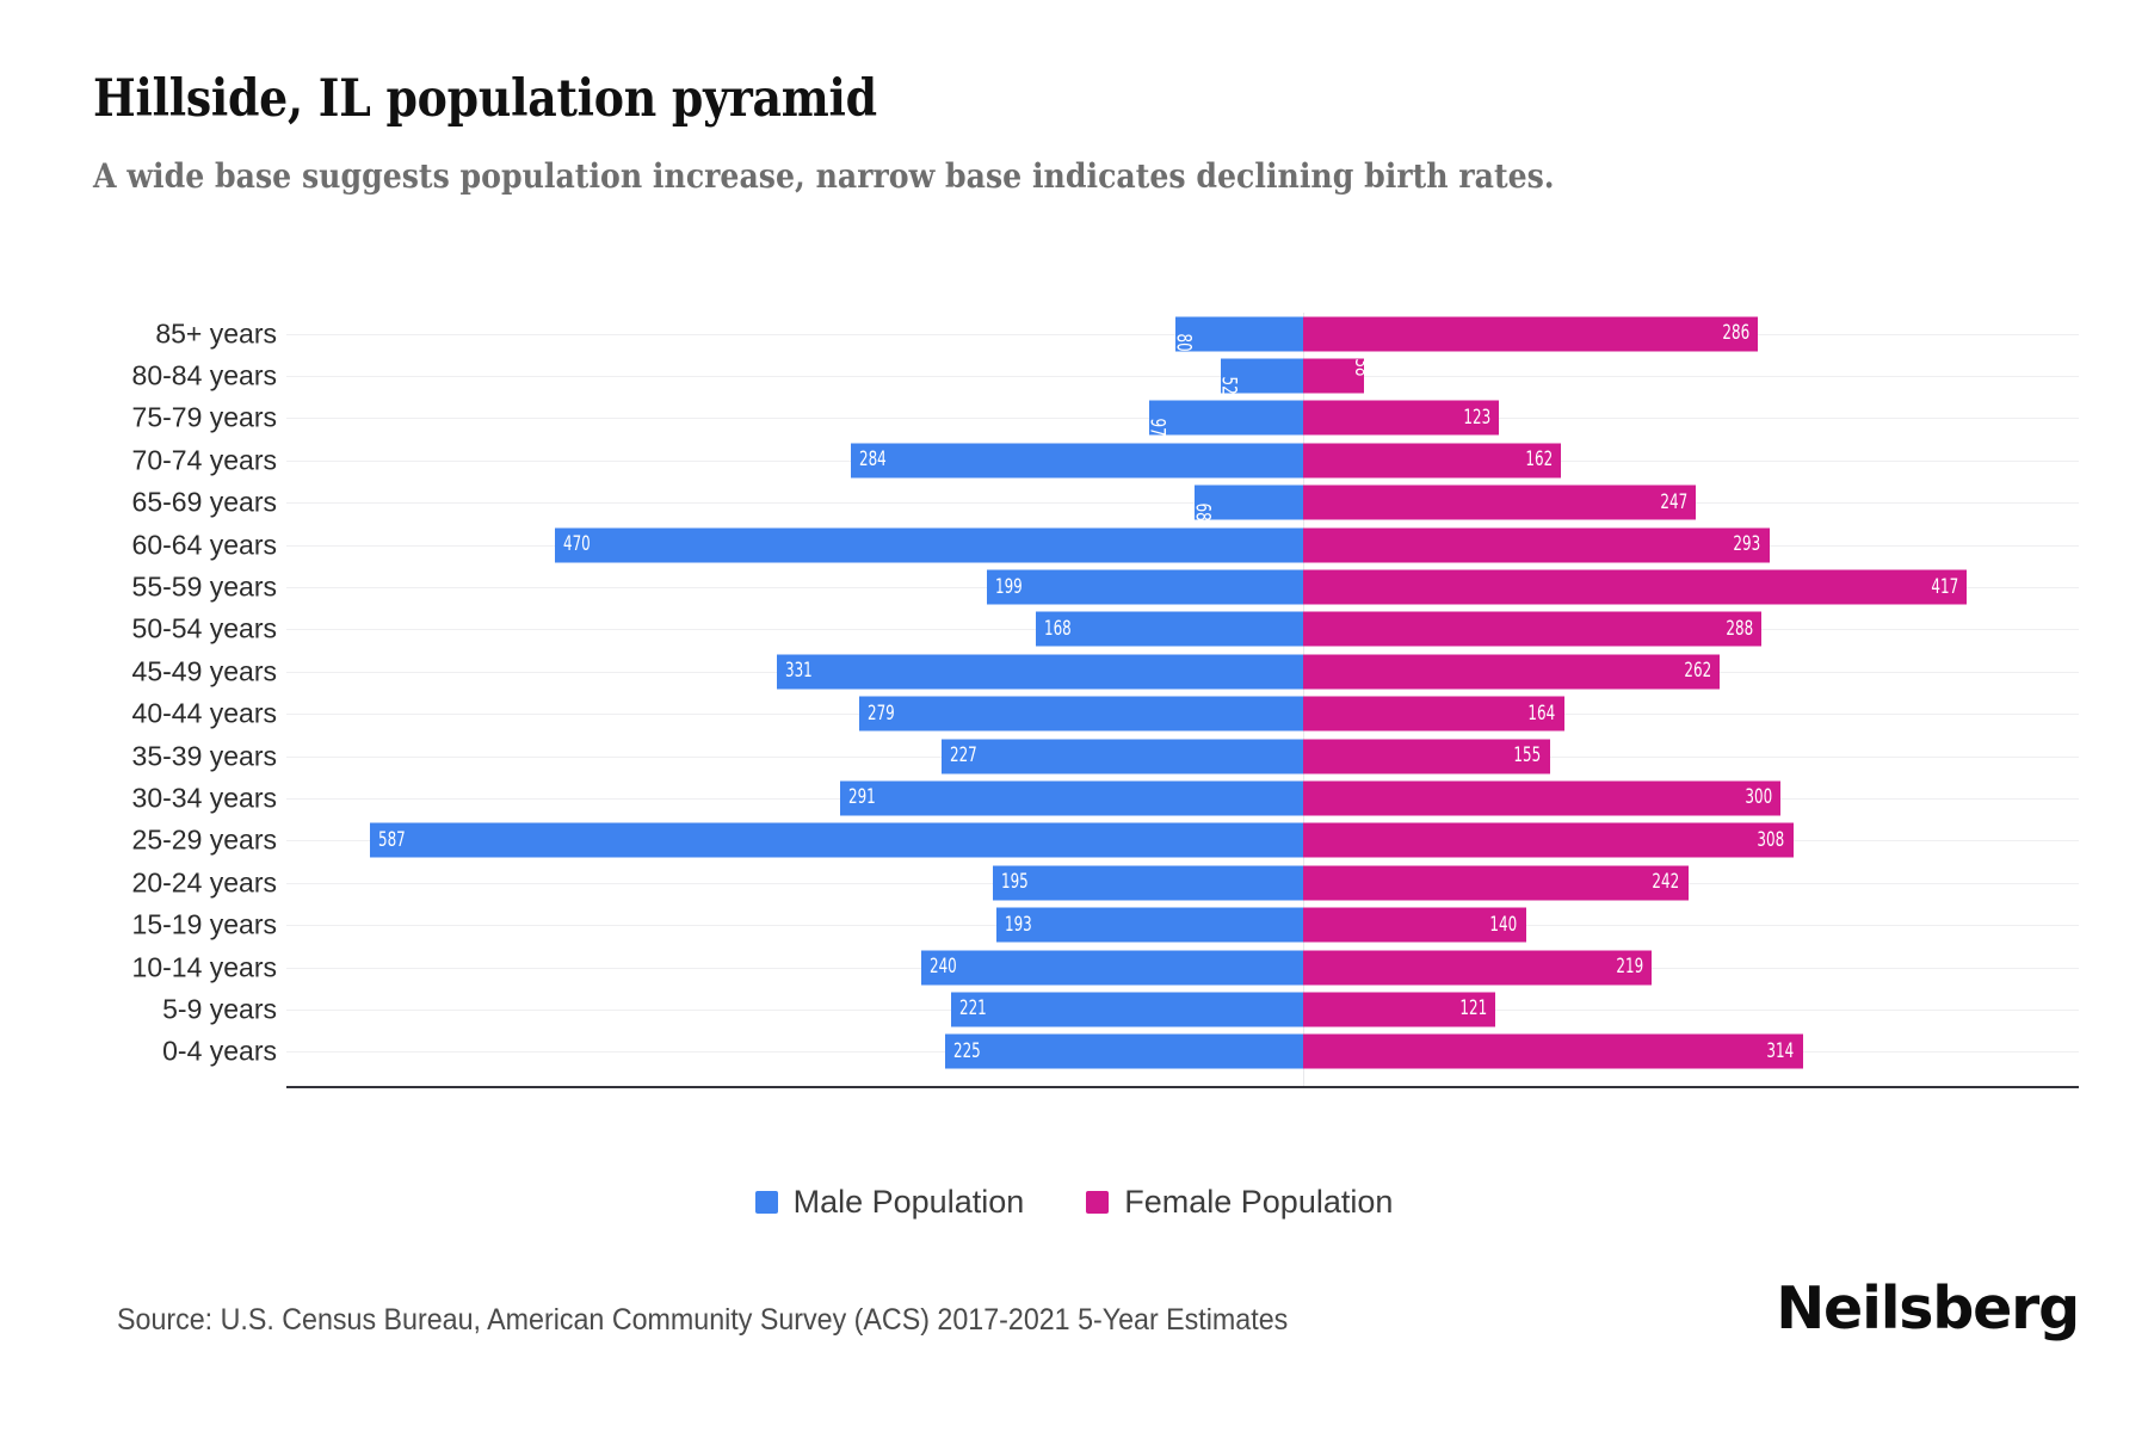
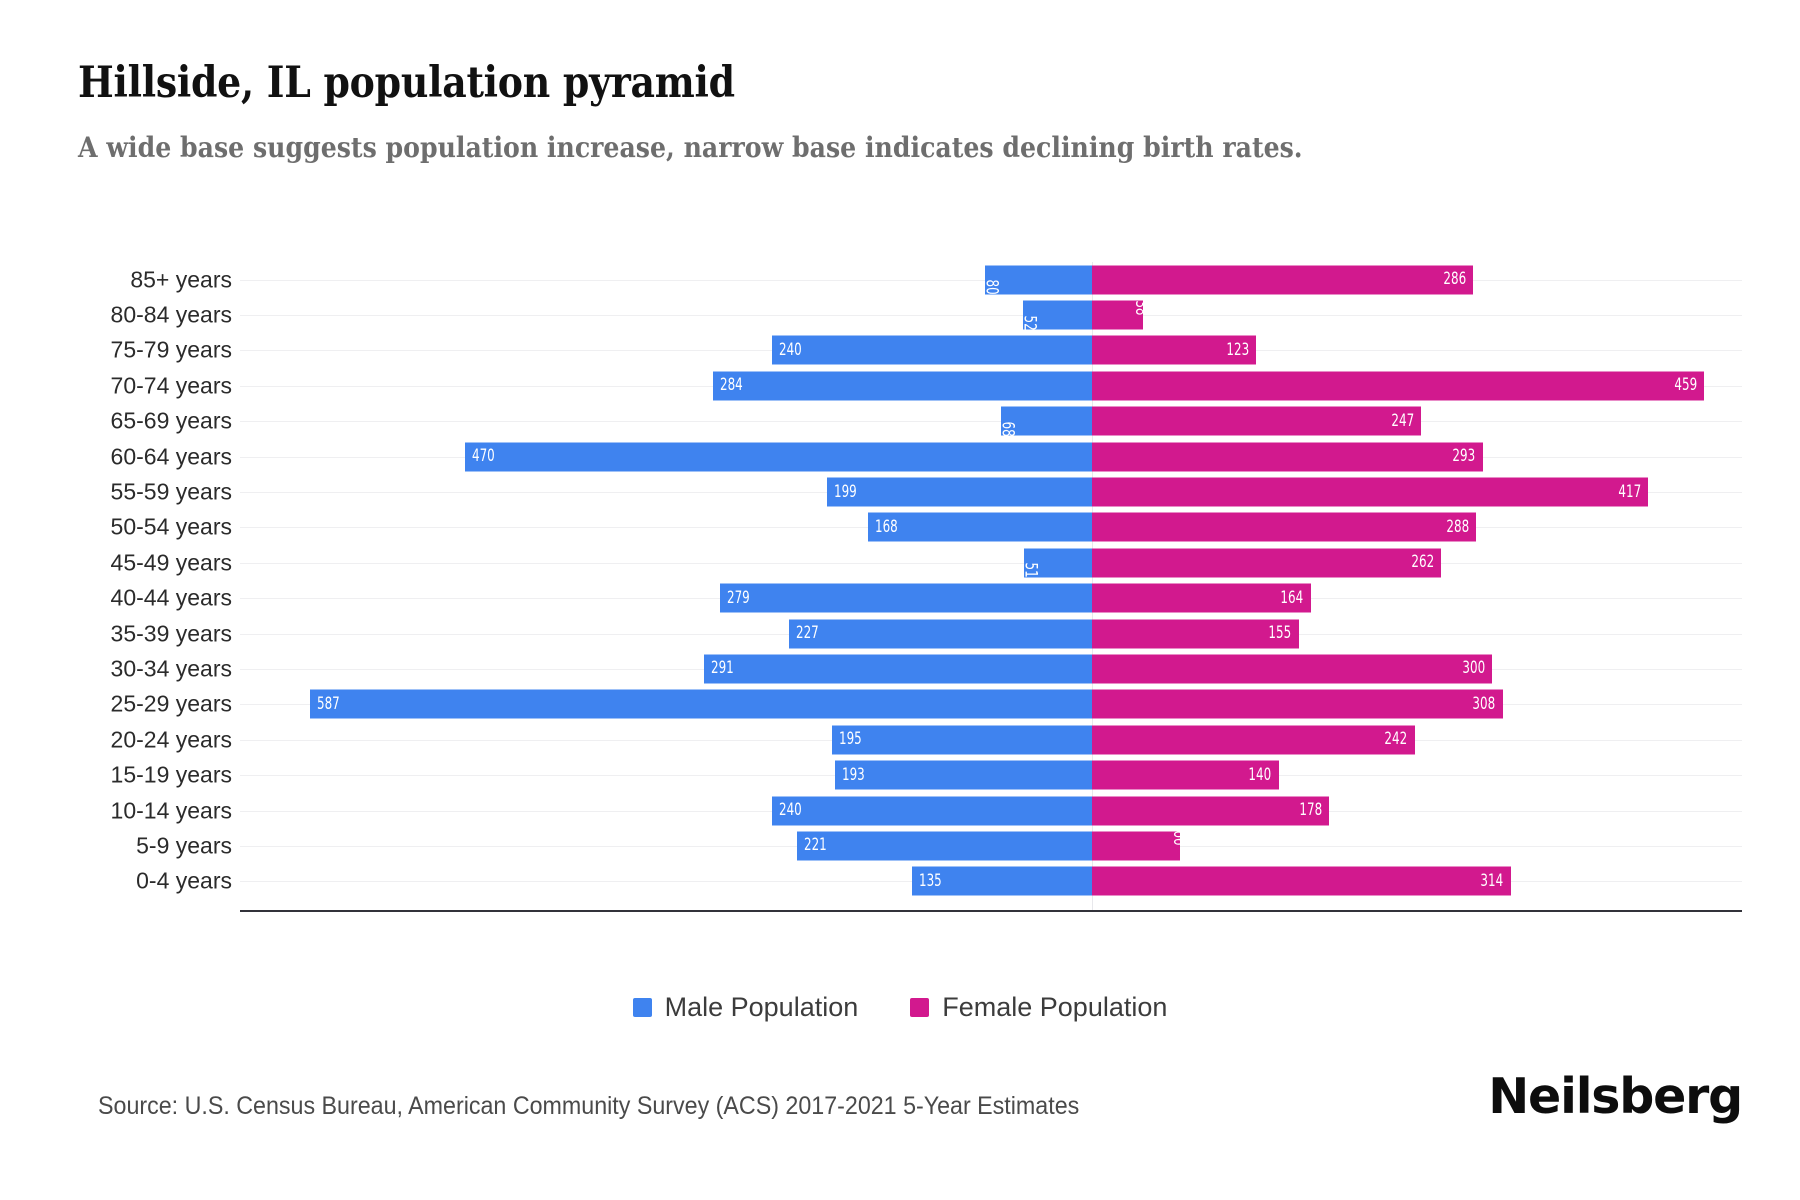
Male Population/75-79 years: 97 -> 240
Female Population/70-74 years: 162 -> 459
Male Population/45-49 years: 331 -> 51
Female Population/10-14 years: 219 -> 178
Female Population/5-9 years: 121 -> 66
Male Population/0-4 years: 225 -> 135
